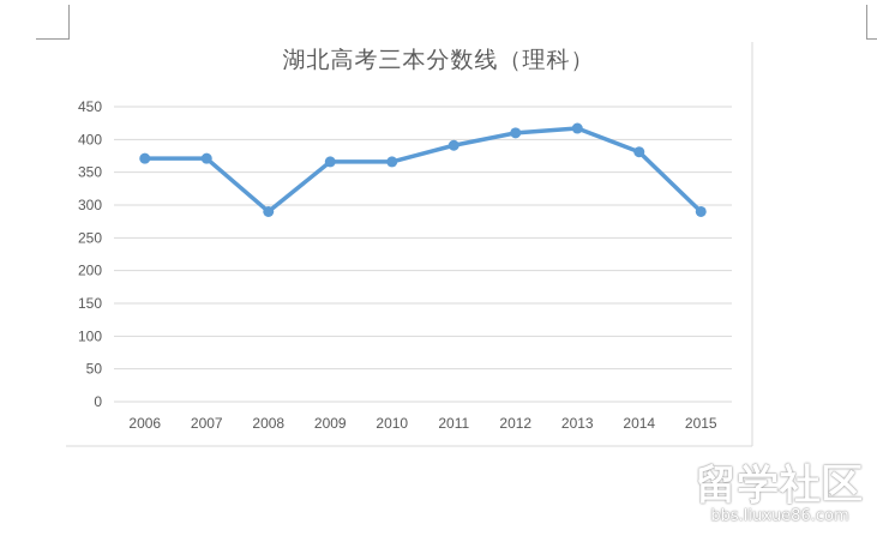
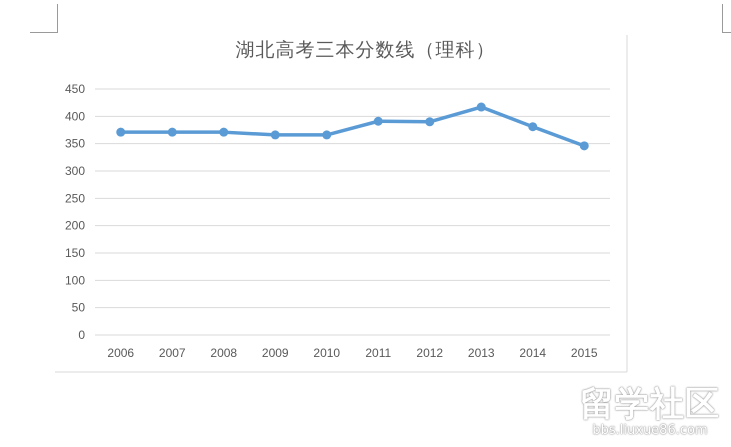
2008: 290 -> 370
2012: 410 -> 390
2015: 290 -> 350
